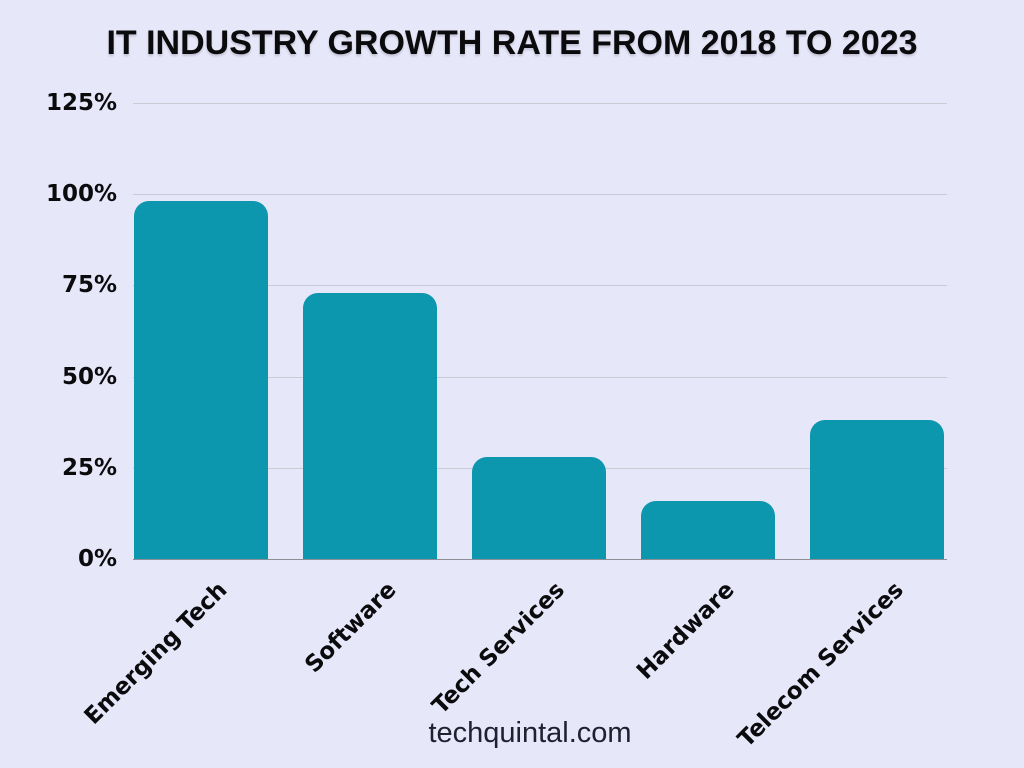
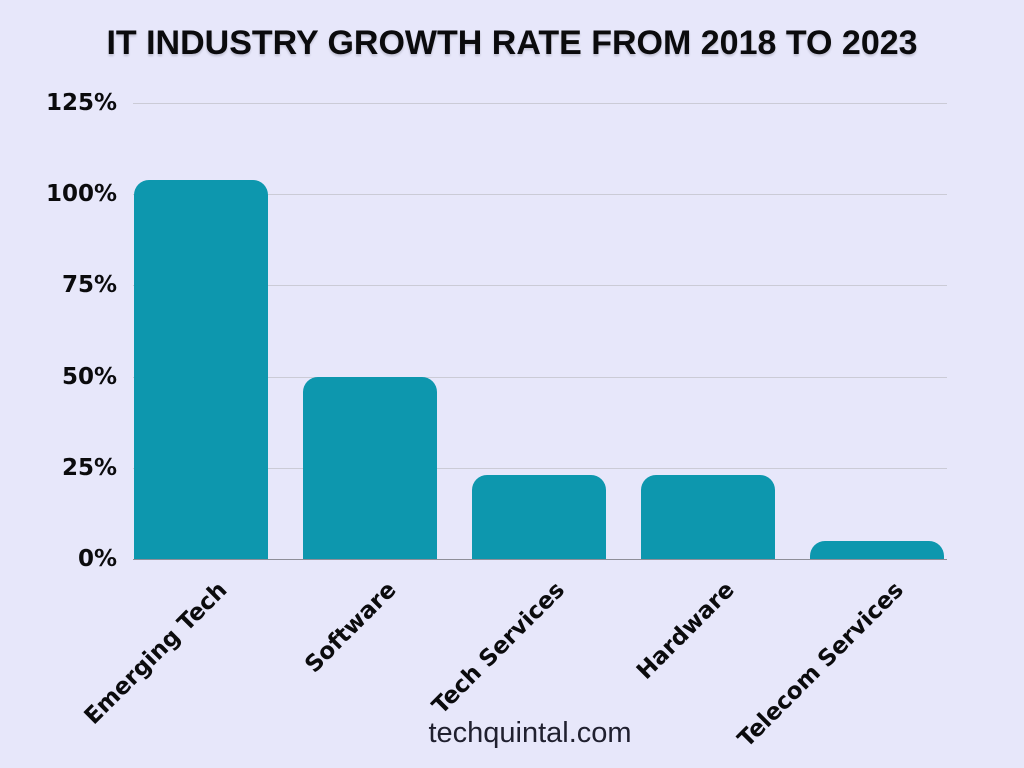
Emerging Tech: 98% -> 104%
Software: 73% -> 50%
Tech Services: 28% -> 23%
Hardware: 16% -> 23%
Telecom Services: 38% -> 5%
